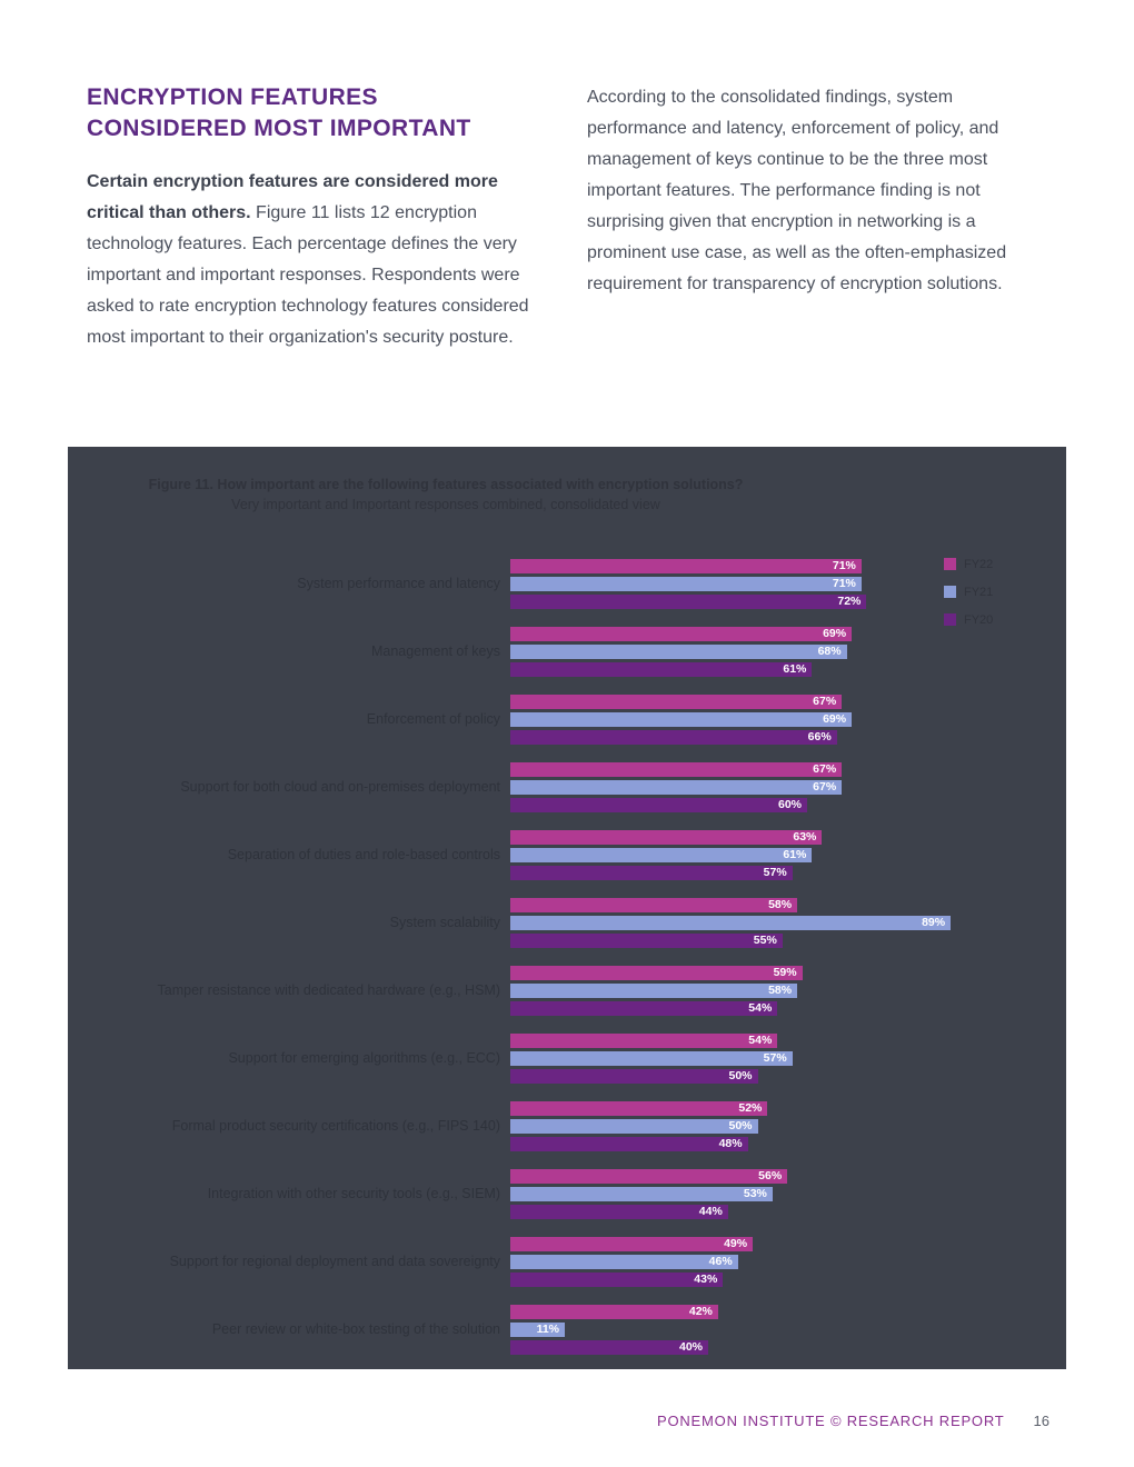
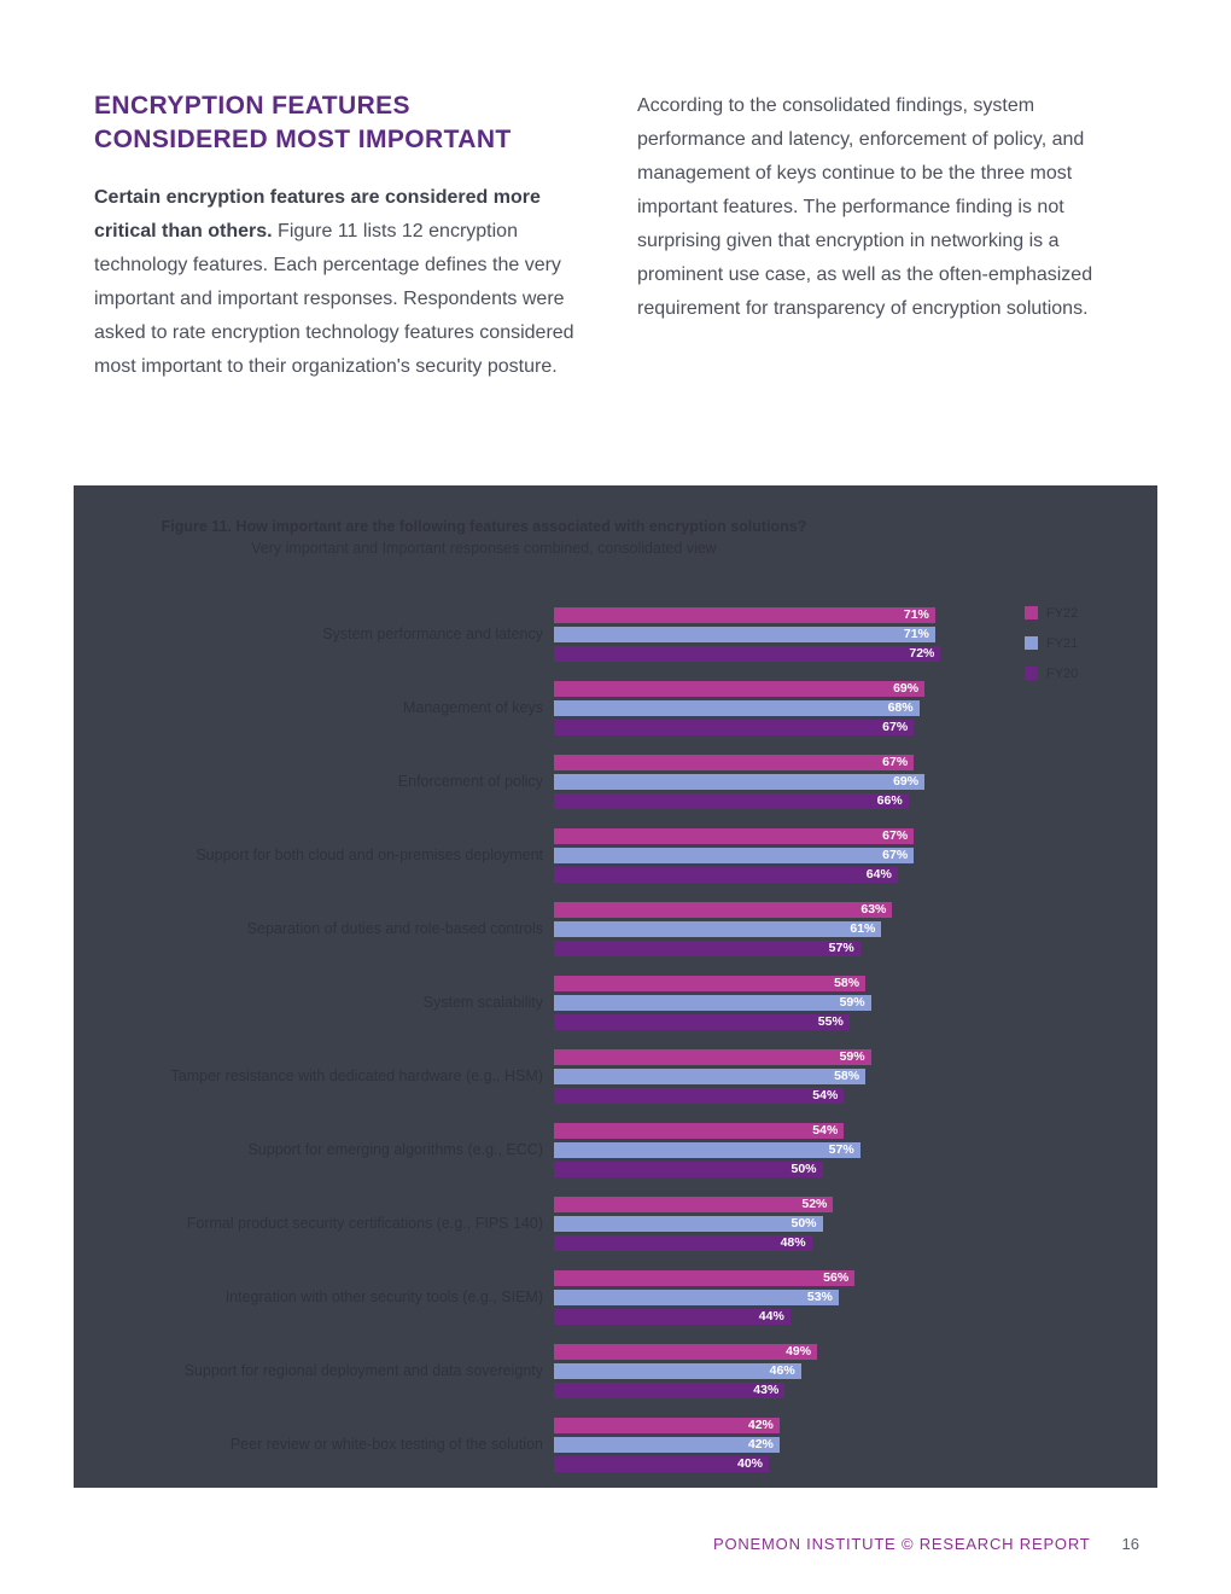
FY20/Management of keys: 61% -> 67%
FY20/Support for both cloud and on-premises deployment: 60% -> 64%
FY21/System scalability: 89% -> 59%
FY21/Peer review or white-box testing of the solution: 11% -> 42%
